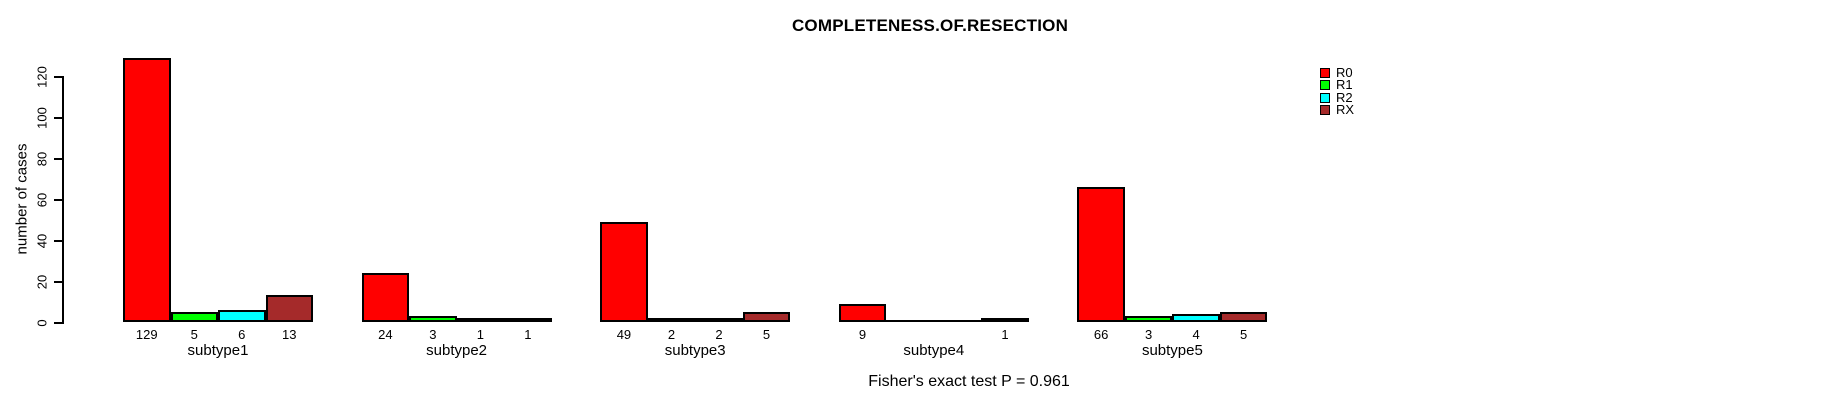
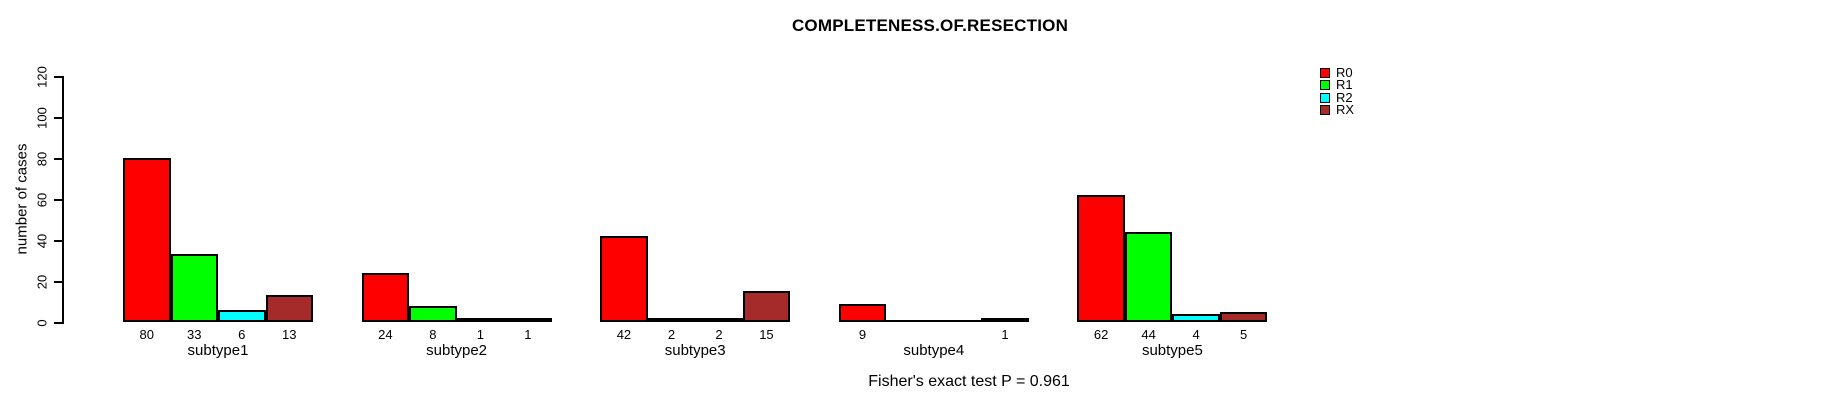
R0/subtype1: 129 -> 80
R1/subtype1: 5 -> 33
R1/subtype2: 3 -> 8
R0/subtype3: 49 -> 42
RX/subtype3: 5 -> 15
R0/subtype5: 66 -> 62
R1/subtype5: 3 -> 44
